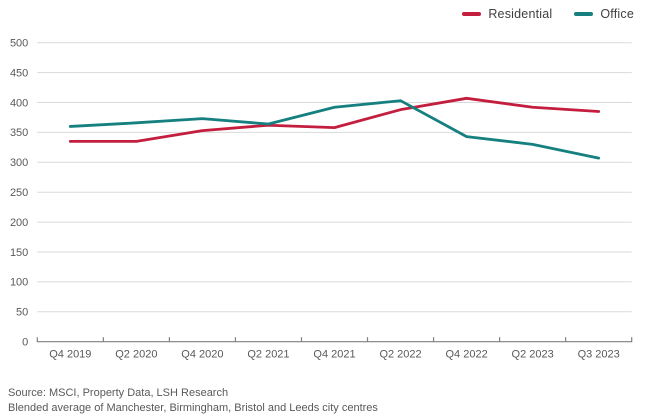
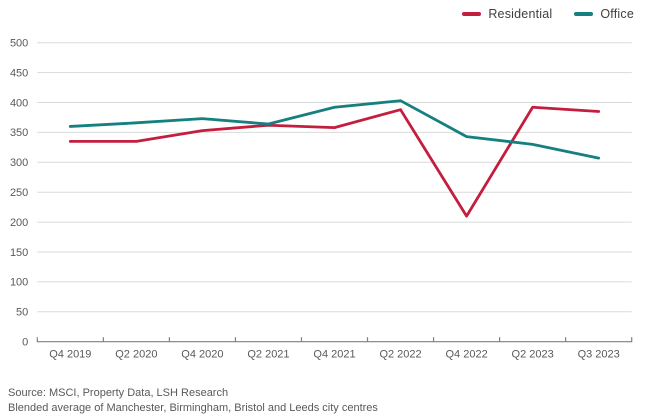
Residential/Q4 2022: 410 -> 210
